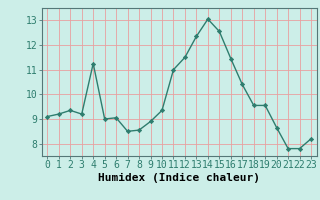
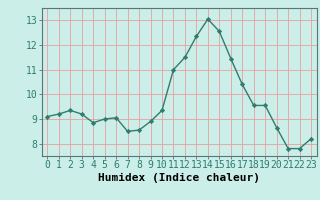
4: 11.25 -> 8.85
